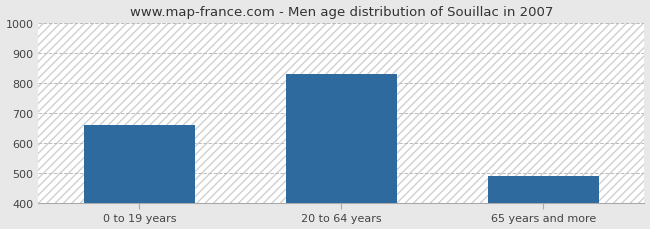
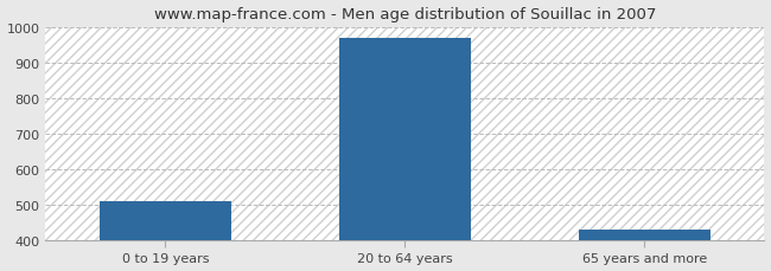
0 to 19 years: 660 -> 510
20 to 64 years: 830 -> 970
65 years and more: 490 -> 430
